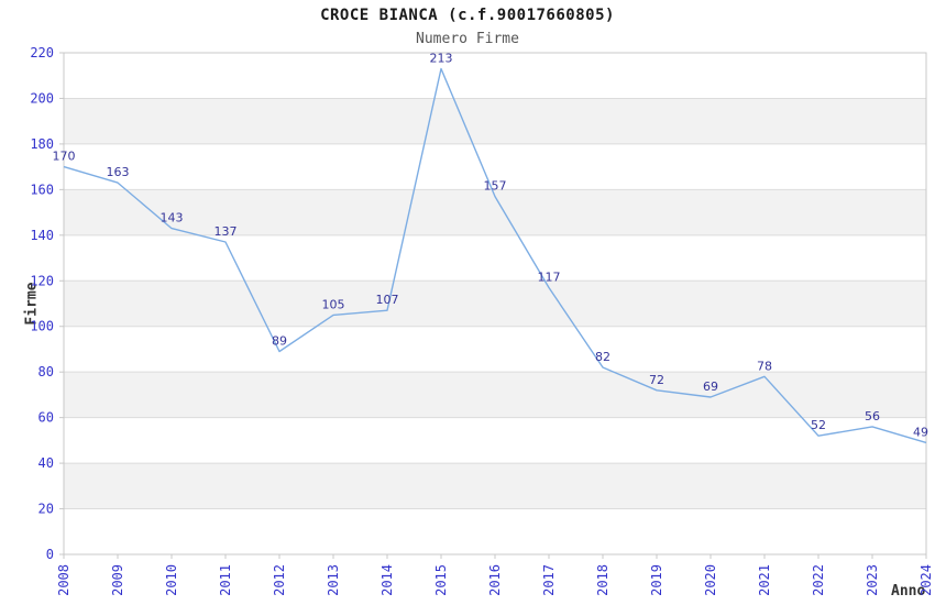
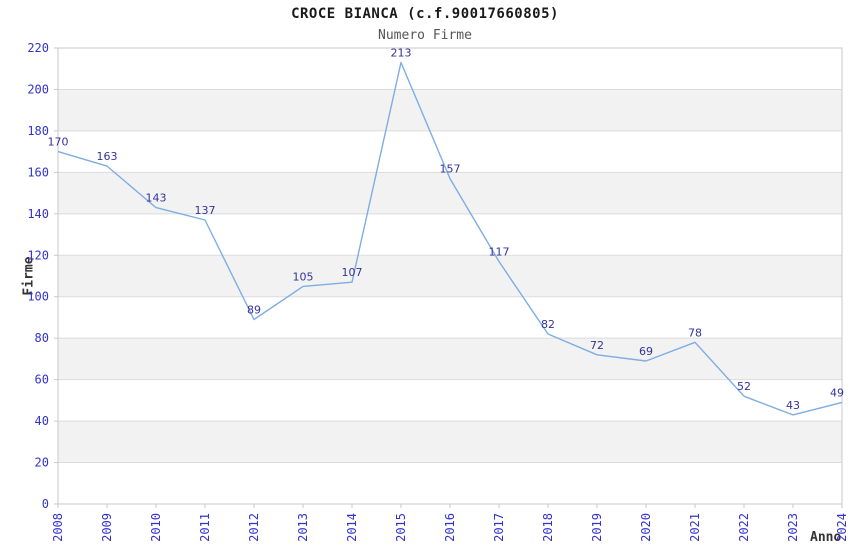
2023: 56 -> 43
